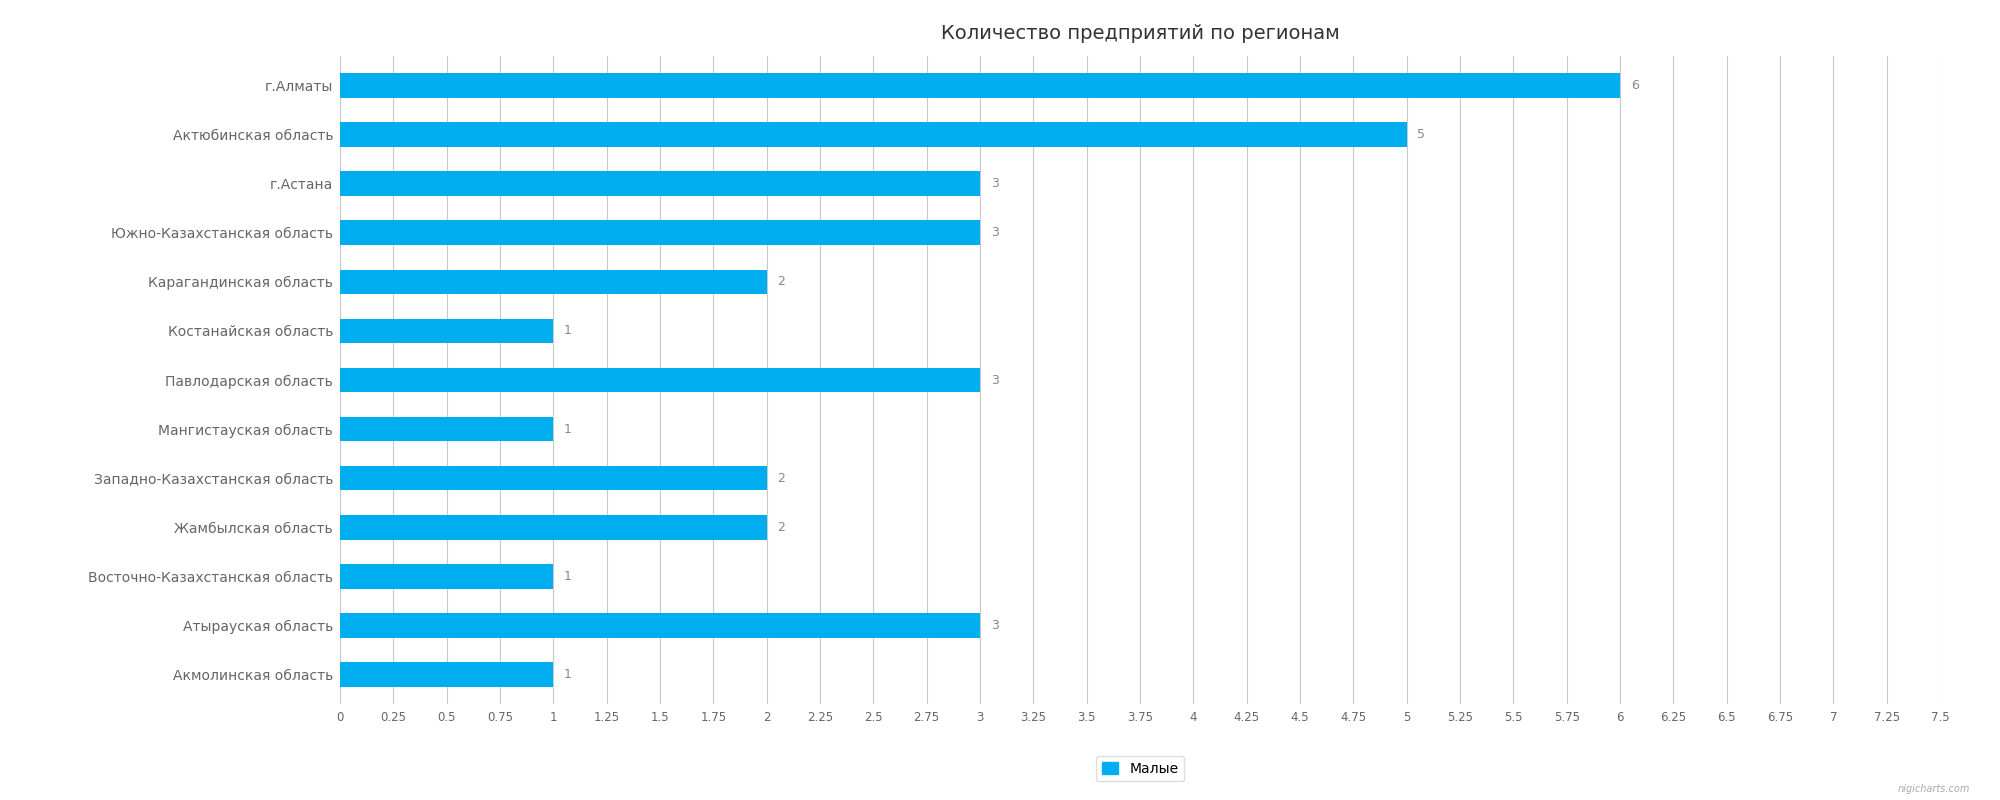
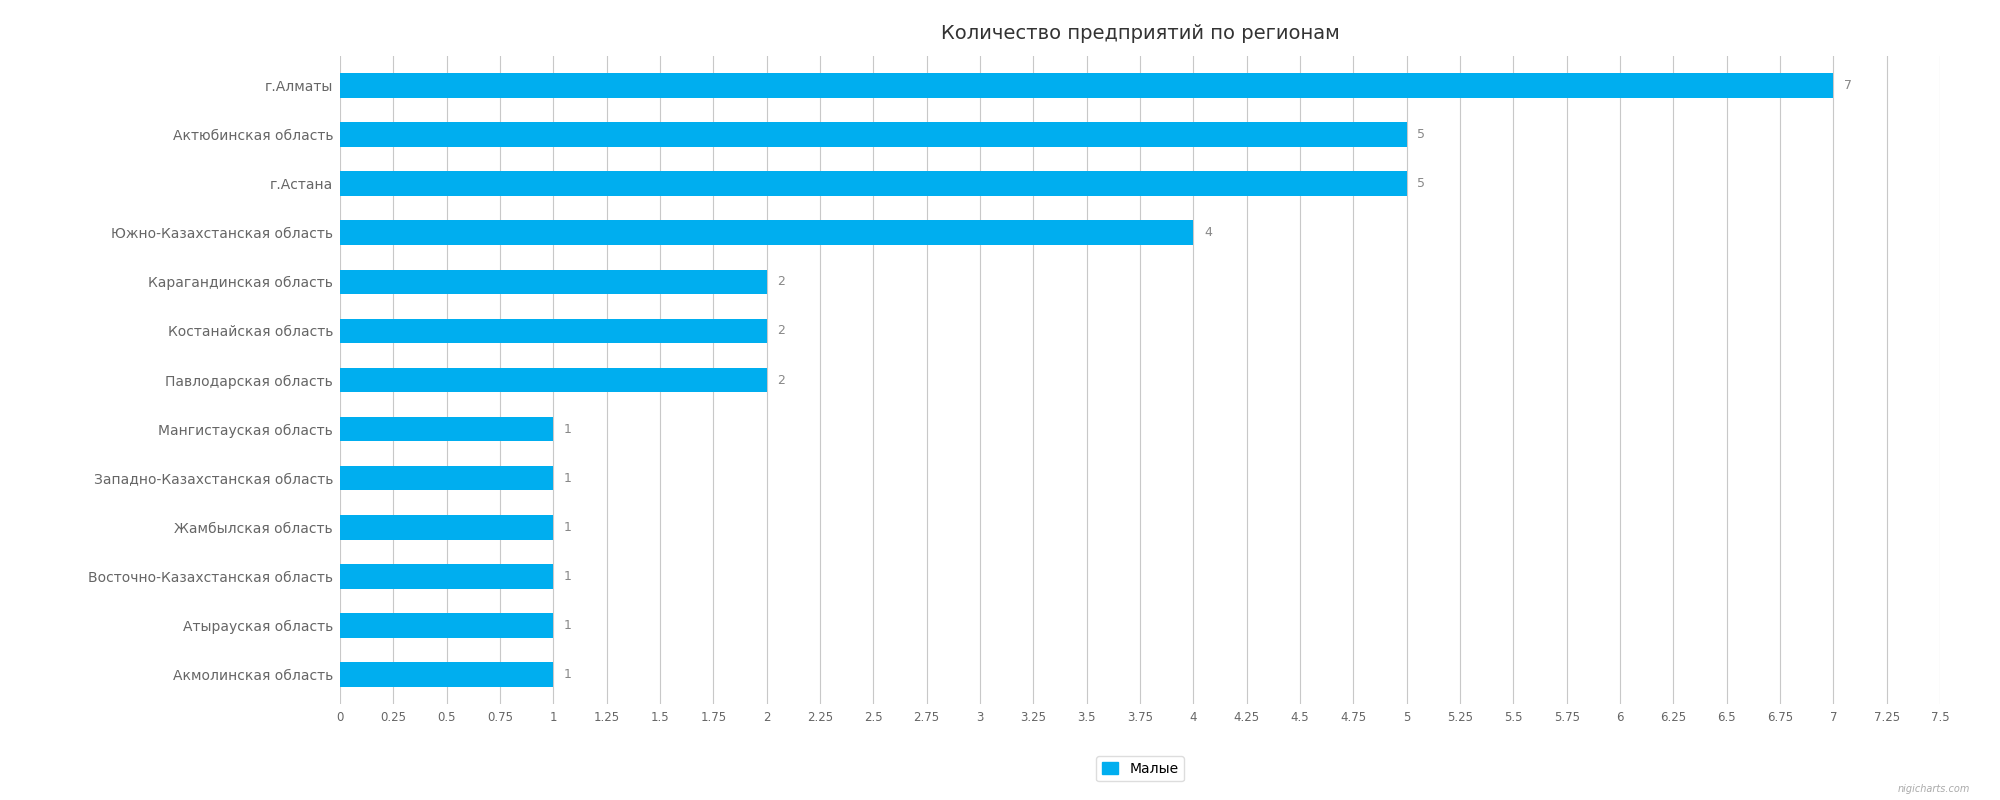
г.Алматы: 6 -> 7
г.Астана: 3 -> 5
Южно-Казахстанская область: 3 -> 4
Костанайская область: 1 -> 2
Павлодарская область: 3 -> 2
Западно-Казахстанская область: 2 -> 1
Жамбылская область: 2 -> 1
Атырауская область: 3 -> 1
